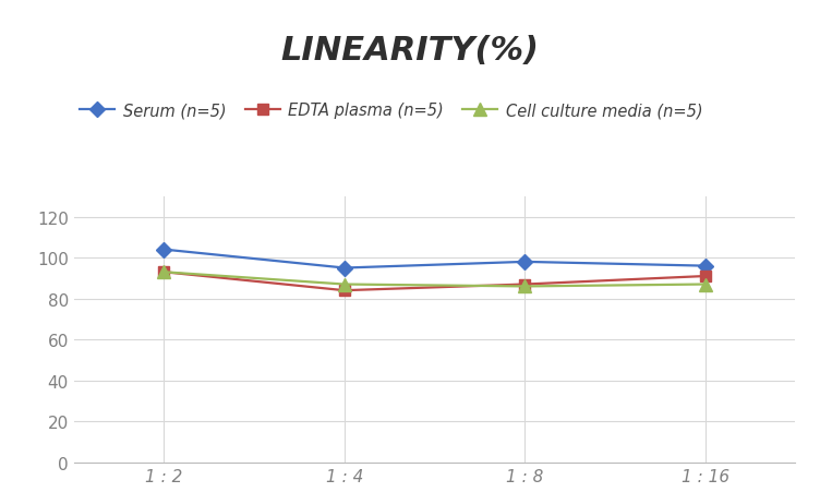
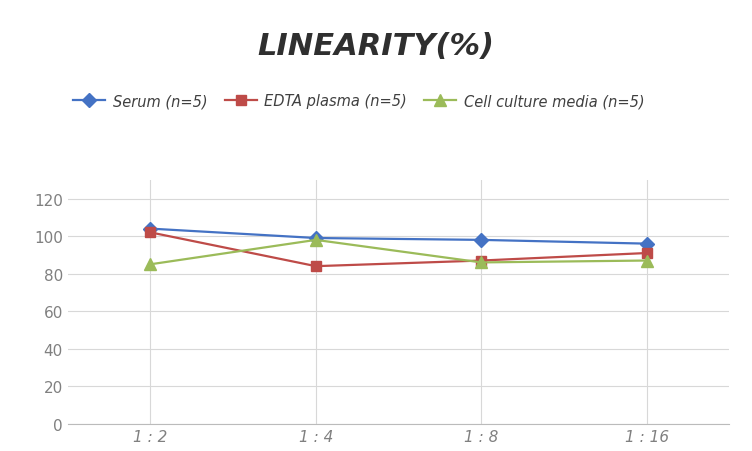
EDTA plasma (n=5)/1 : 2: 93 -> 102
Cell culture media (n=5)/1 : 2: 93 -> 85
Serum (n=5)/1 : 4: 95 -> 99
Cell culture media (n=5)/1 : 4: 87 -> 98
